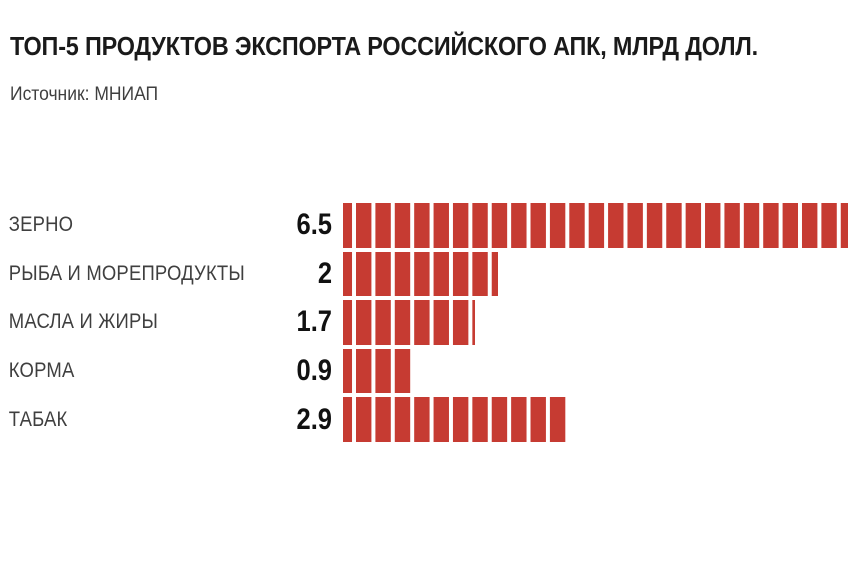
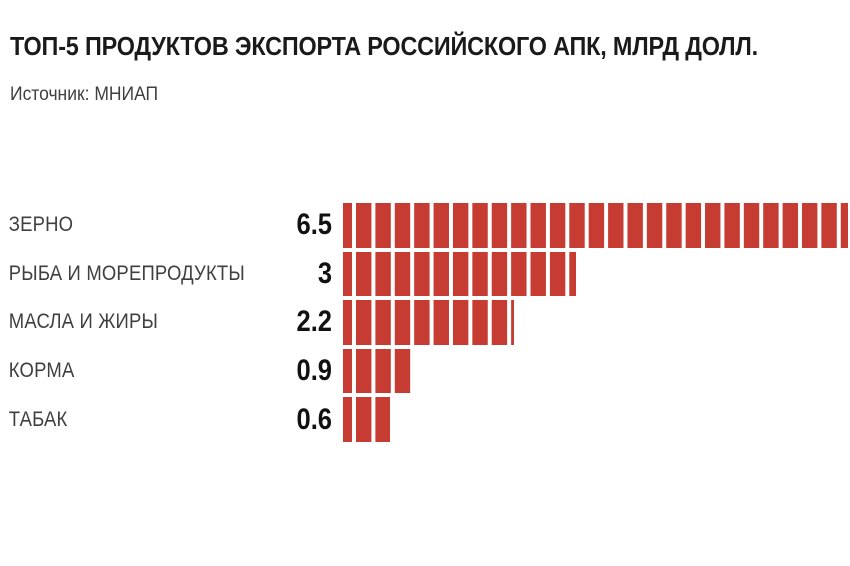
РЫБА И МОРЕПРОДУКТЫ: 2 -> 3
МАСЛА И ЖИРЫ: 1.7 -> 2.2
ТАБАК: 2.9 -> 0.6
